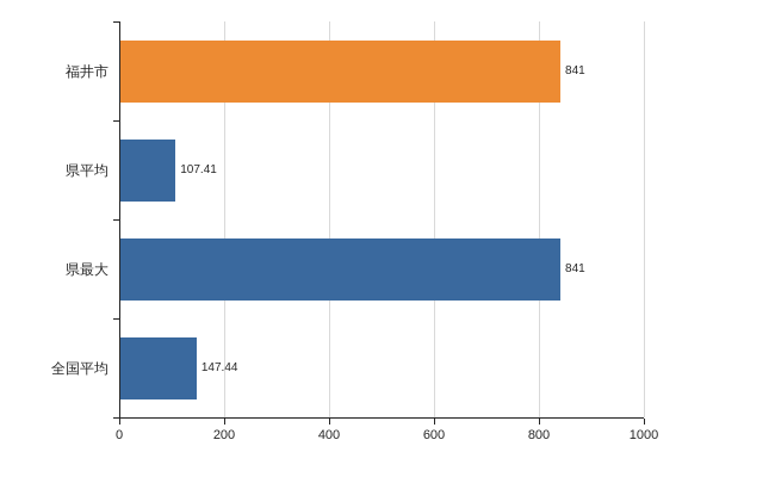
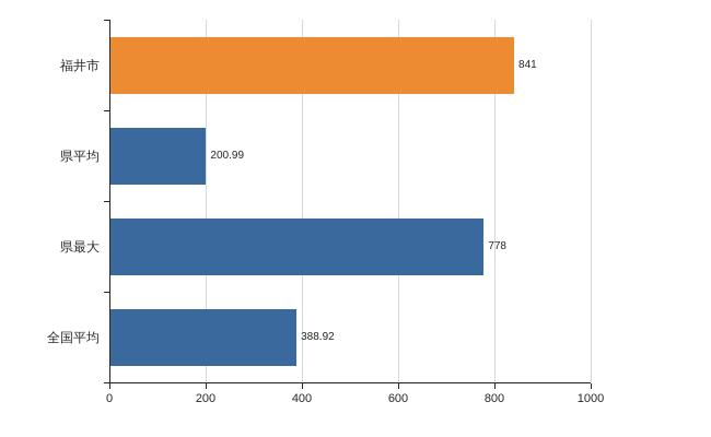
県平均: 107.41 -> 200.99
県最大: 841 -> 778
全国平均: 147.44 -> 388.92
